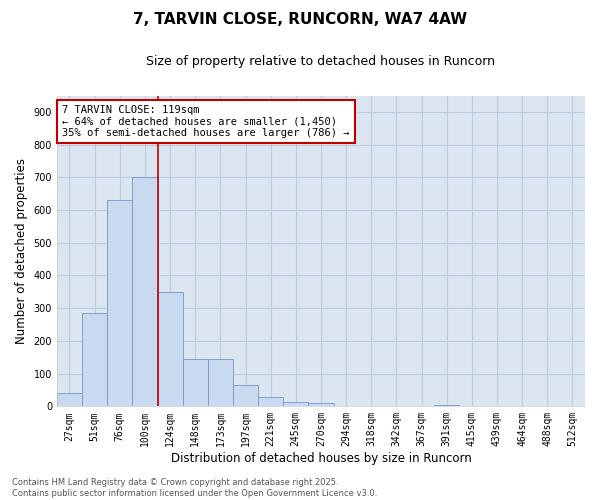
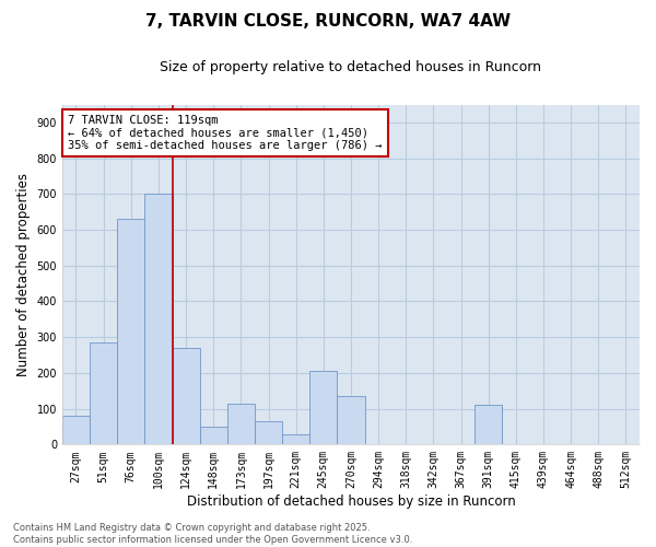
27sqm: 40 -> 80
124sqm: 350 -> 270
148sqm: 145 -> 50
173sqm: 145 -> 115
245sqm: 12 -> 205
270sqm: 10 -> 135
391sqm: 5 -> 110
